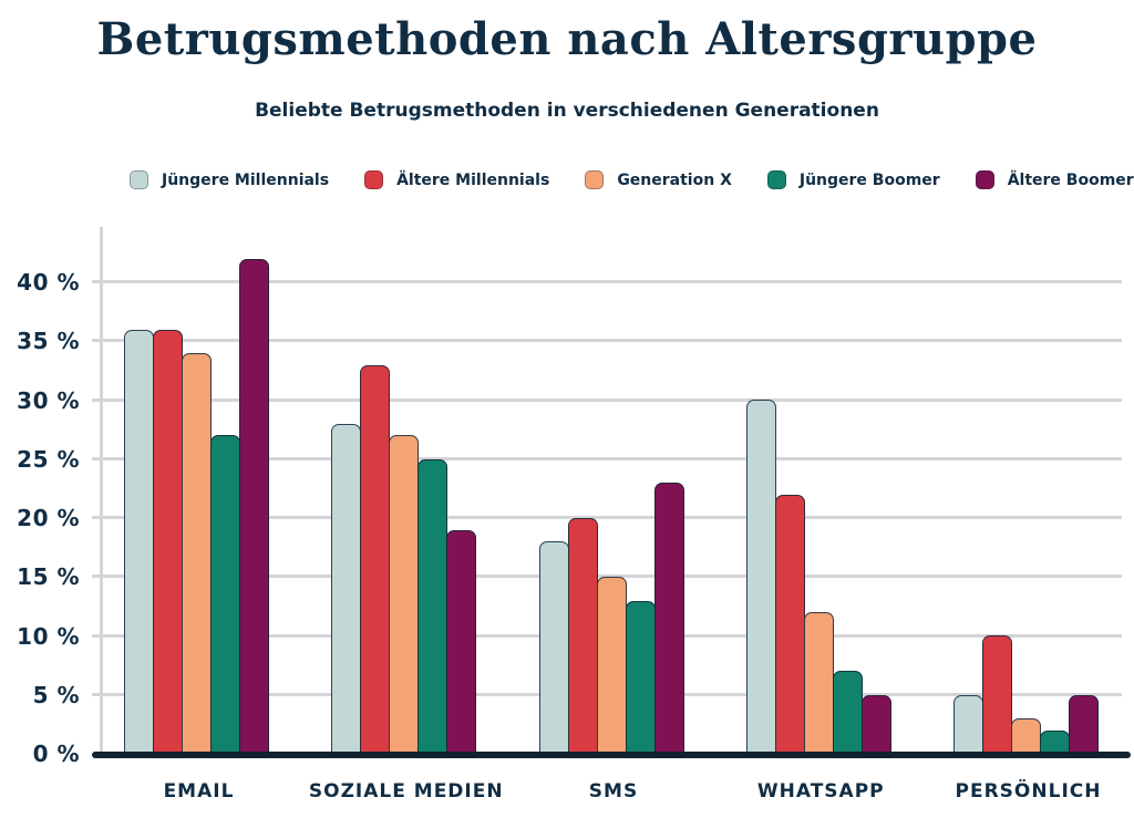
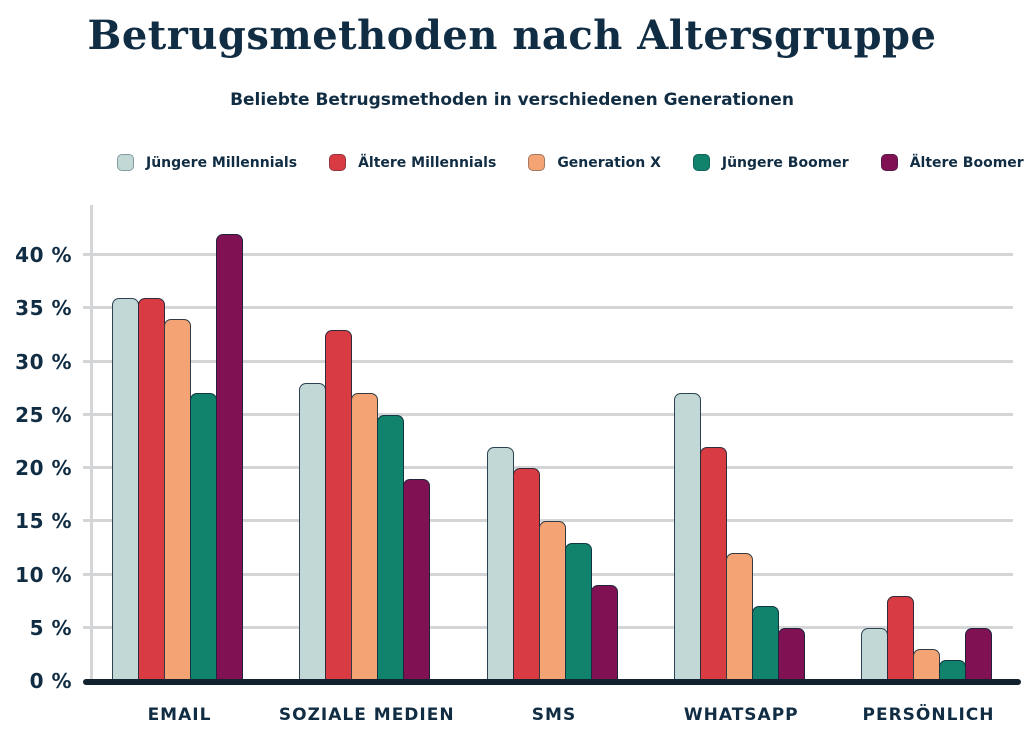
Jüngere Millennials/SMS: 18% -> 22%
Ältere Boomer/SMS: 23% -> 9%
Jüngere Millennials/WHATSAPP: 30% -> 27%
Ältere Millennials/PERSÖNLICH: 10% -> 8%
